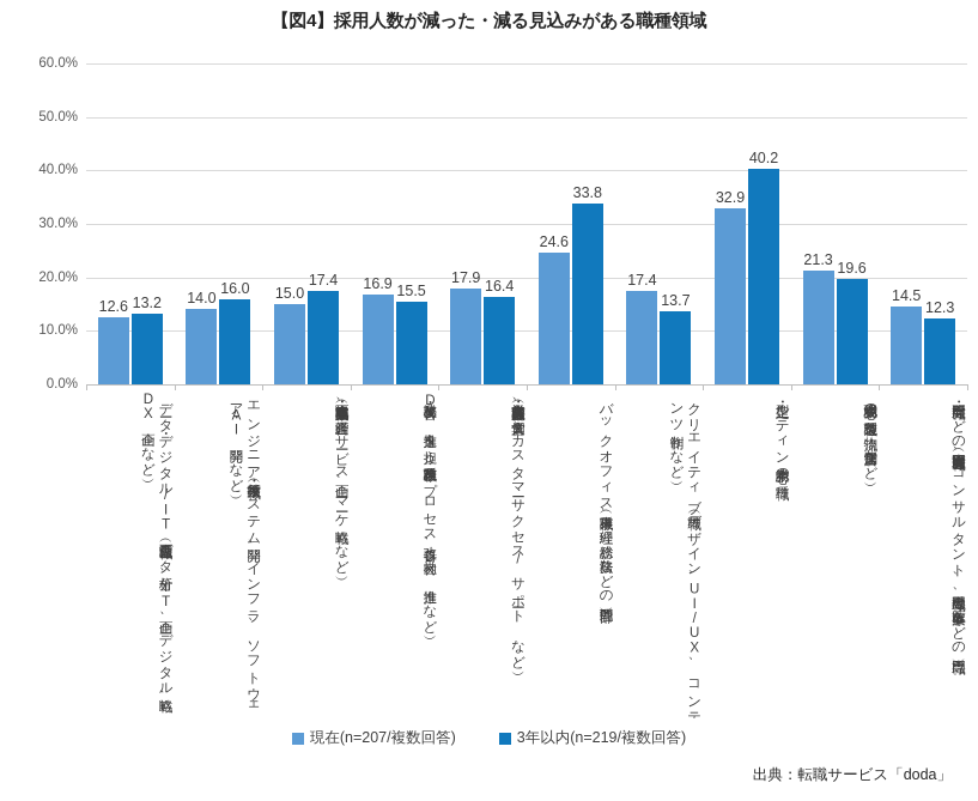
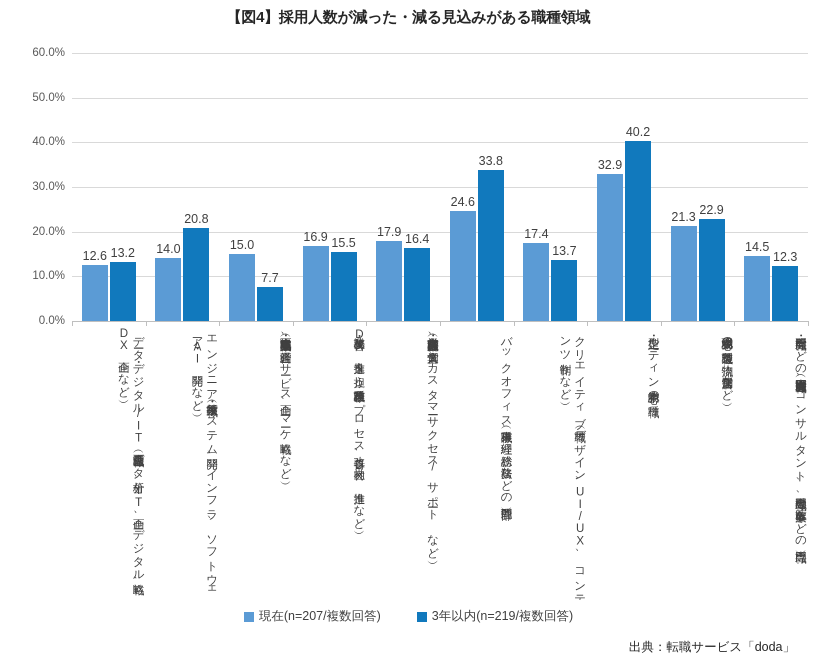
3年以内(n=219/複数回答)/エンジニア・技術系職種（システム開発、インフラ、ソフトウェア・AI開発 など）: 16.0 -> 20.8
3年以内(n=219/複数回答)/企画・戦略立案職種（事業企画、経営企画、サービス企画、マーケ戦略 など）: 17.4 -> 7.7
3年以内(n=219/複数回答)/現場業務中心の職種（製造、物流、店舗運営など）: 19.6 -> 22.9
